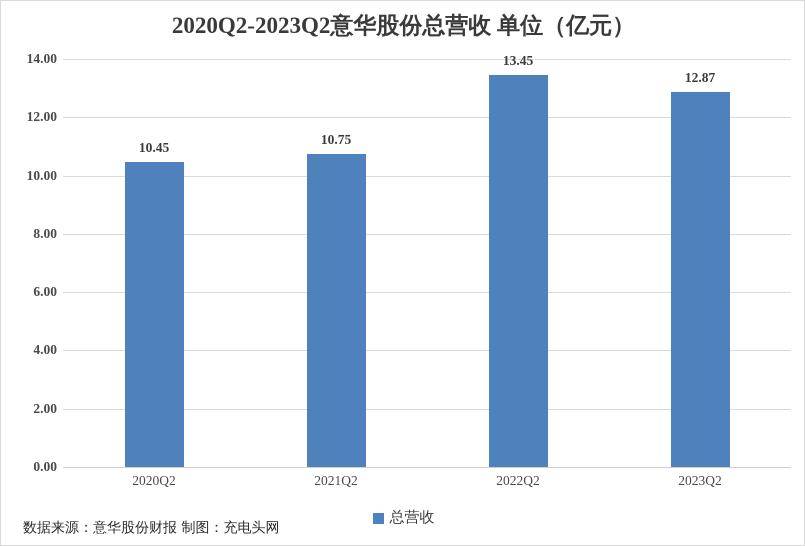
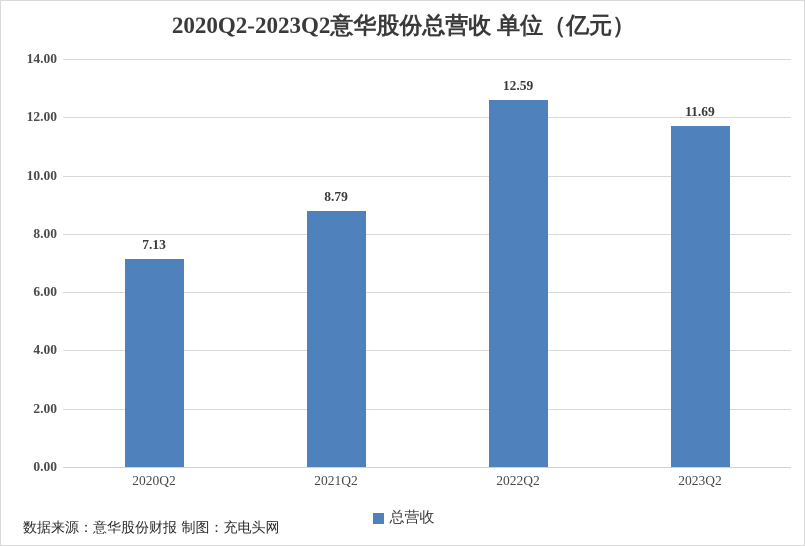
2020Q2: 10.45 -> 7.13
2021Q2: 10.75 -> 8.79
2022Q2: 13.45 -> 12.59
2023Q2: 12.87 -> 11.69
